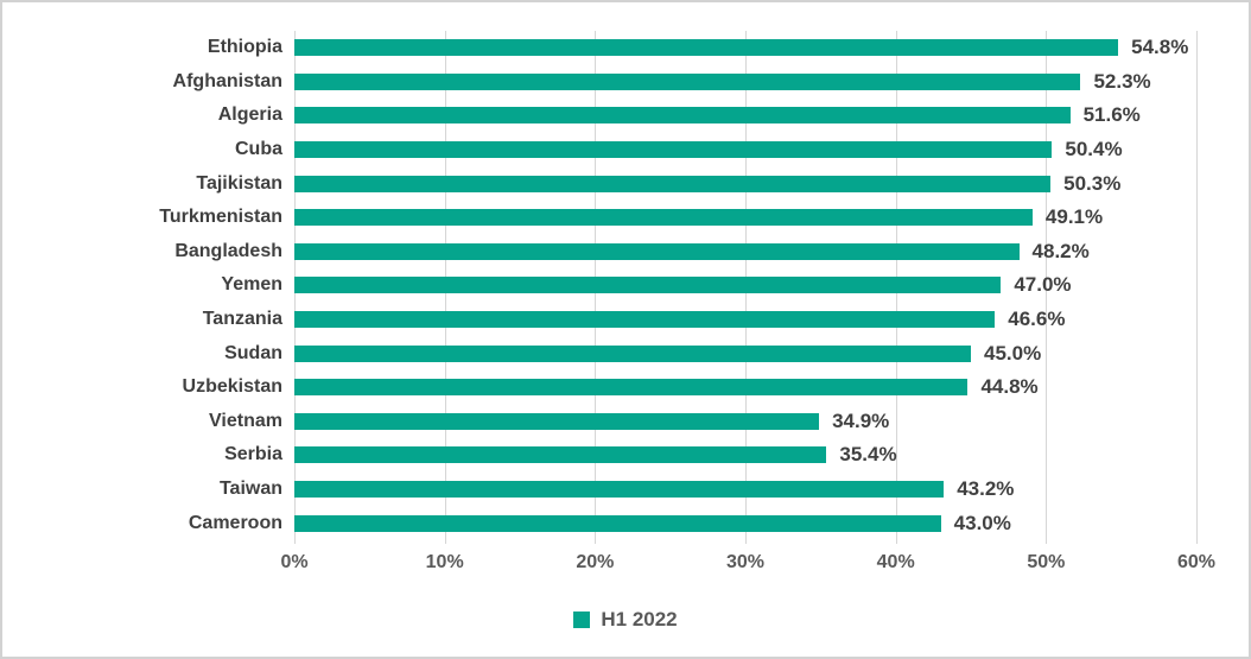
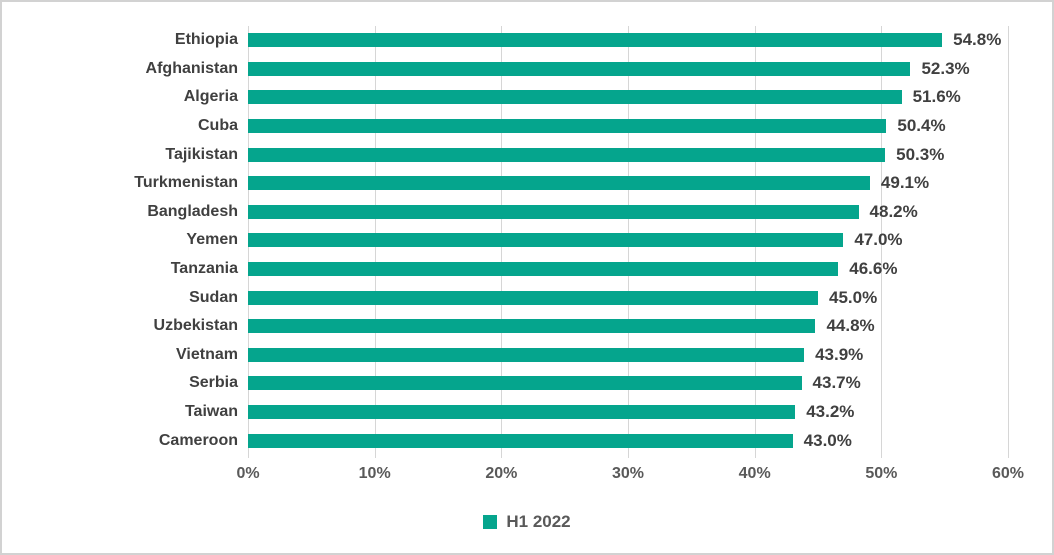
Vietnam: 34.9% -> 43.9%
Serbia: 35.4% -> 43.7%
